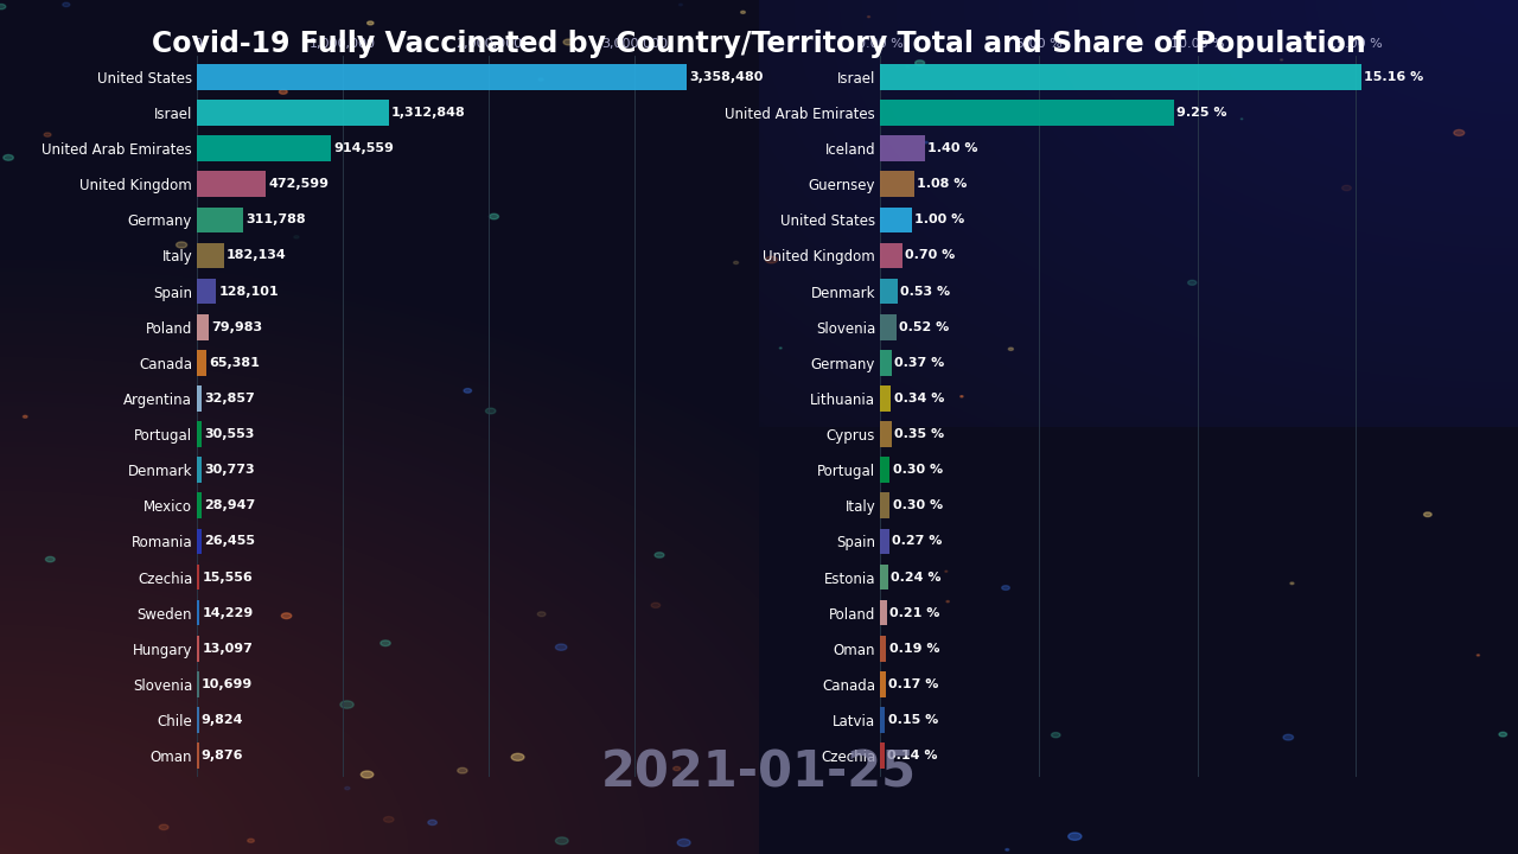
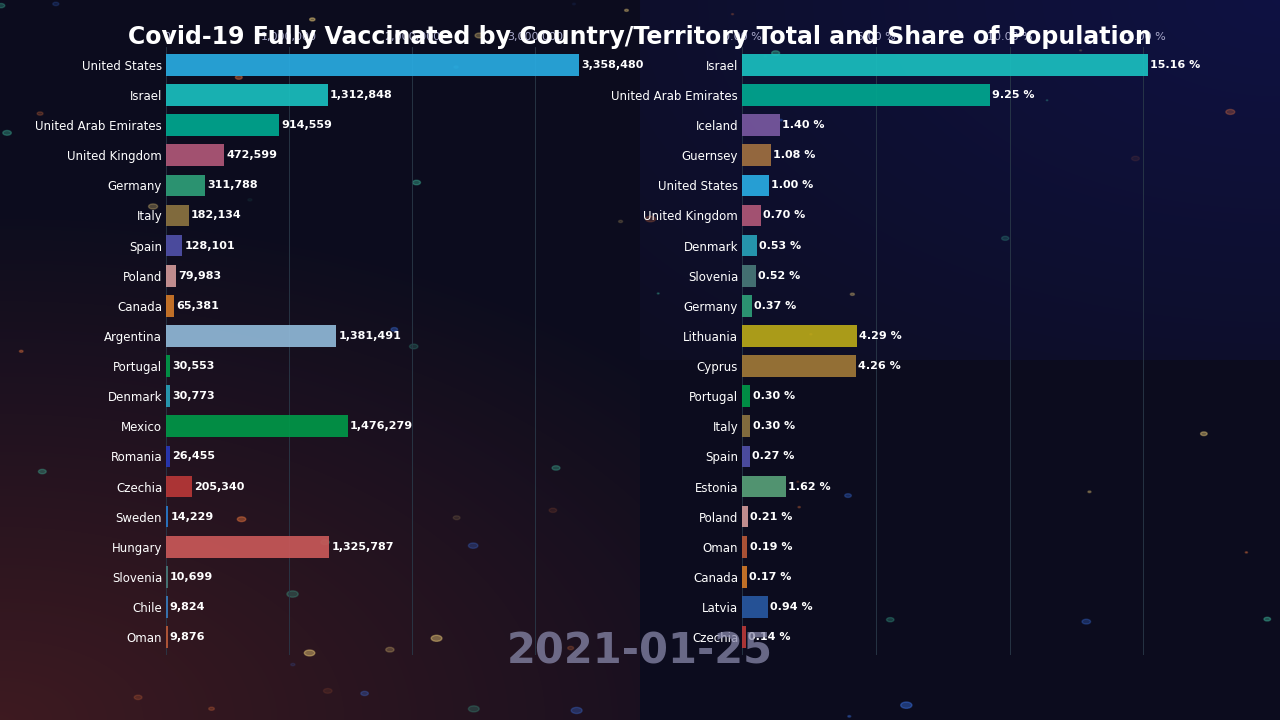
Argentina: 32,857 -> 1,381,491
Mexico: 28,947 -> 1,476,279
Czechia: 15,556 -> 205,340
Hungary: 13,097 -> 1,325,787
Lithuania: 0.34 -> 4.29
Cyprus: 0.35 -> 4.26
Estonia: 0.24 -> 1.62
Latvia: 0.15 -> 0.94
